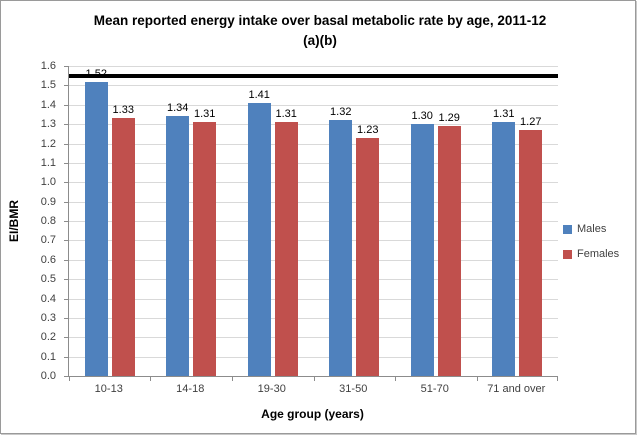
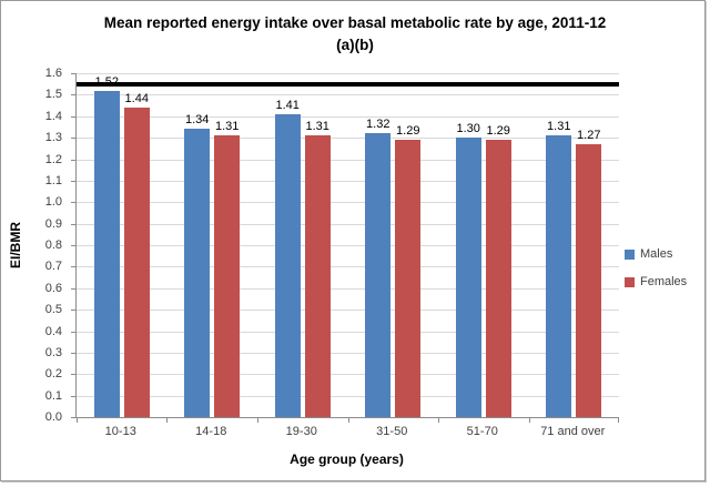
Females/10-13: 1.33 -> 1.44
Females/31-50: 1.23 -> 1.29
